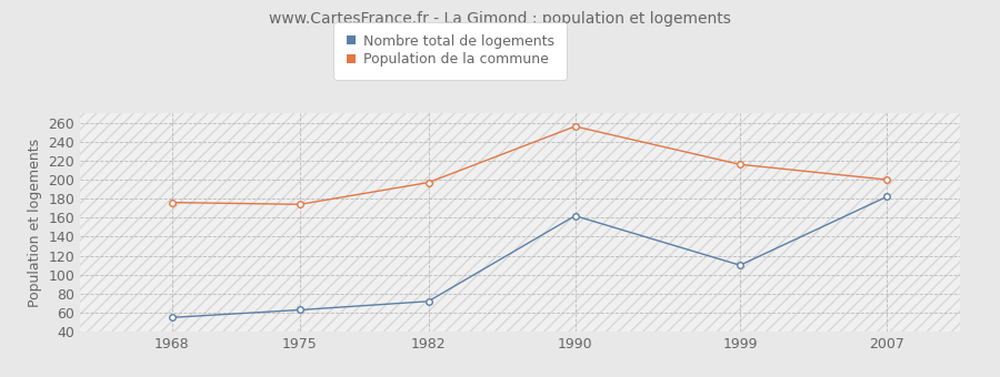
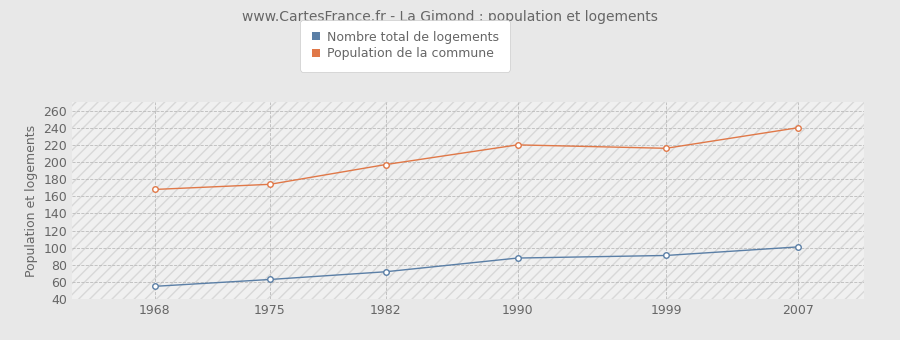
Population de la commune/1968: 176 -> 168
Nombre total de logements/1990: 162 -> 88
Population de la commune/1990: 256 -> 220
Nombre total de logements/1999: 110 -> 91
Nombre total de logements/2007: 182 -> 101
Population de la commune/2007: 200 -> 240
